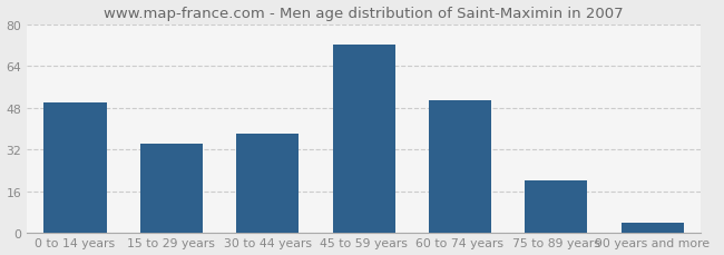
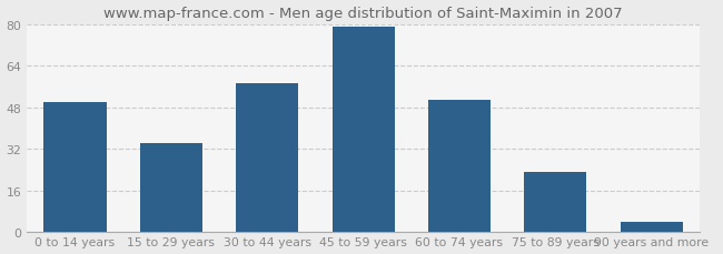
30 to 44 years: 38 -> 57
45 to 59 years: 72 -> 79
75 to 89 years: 20 -> 23
